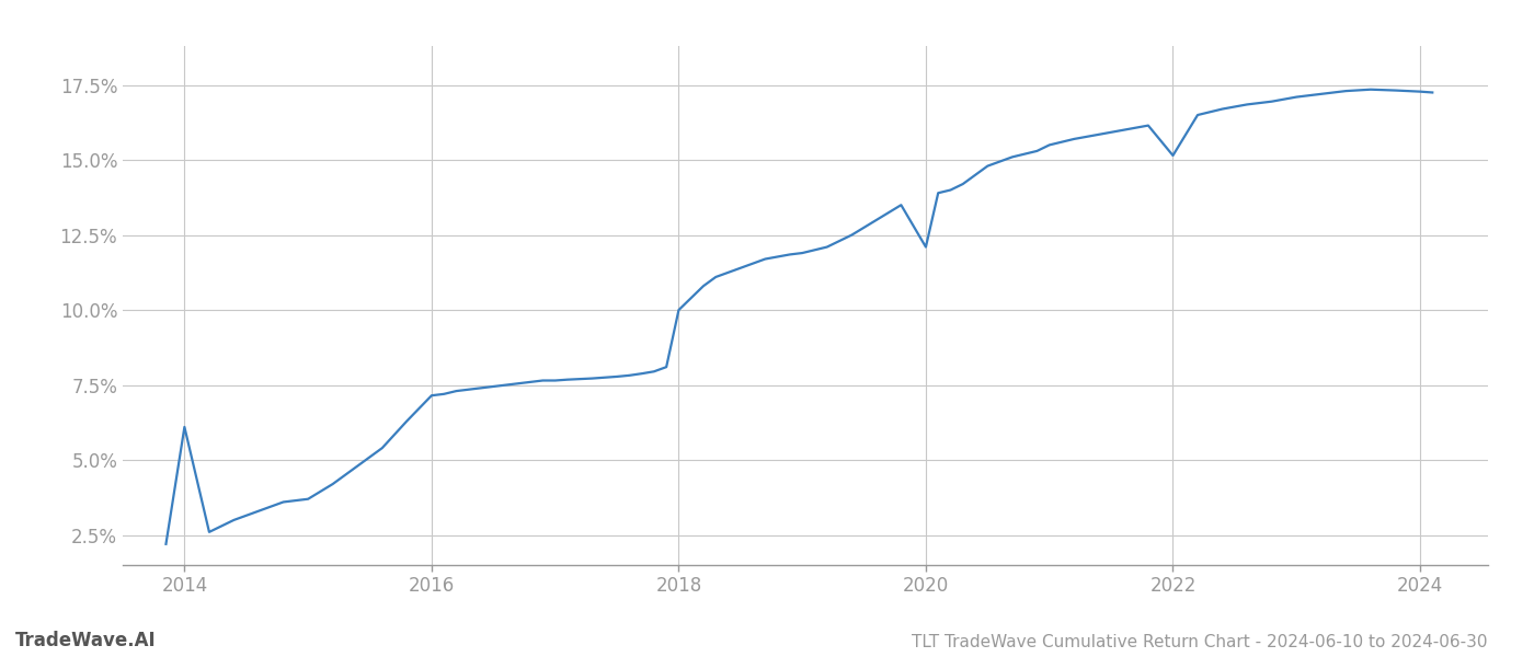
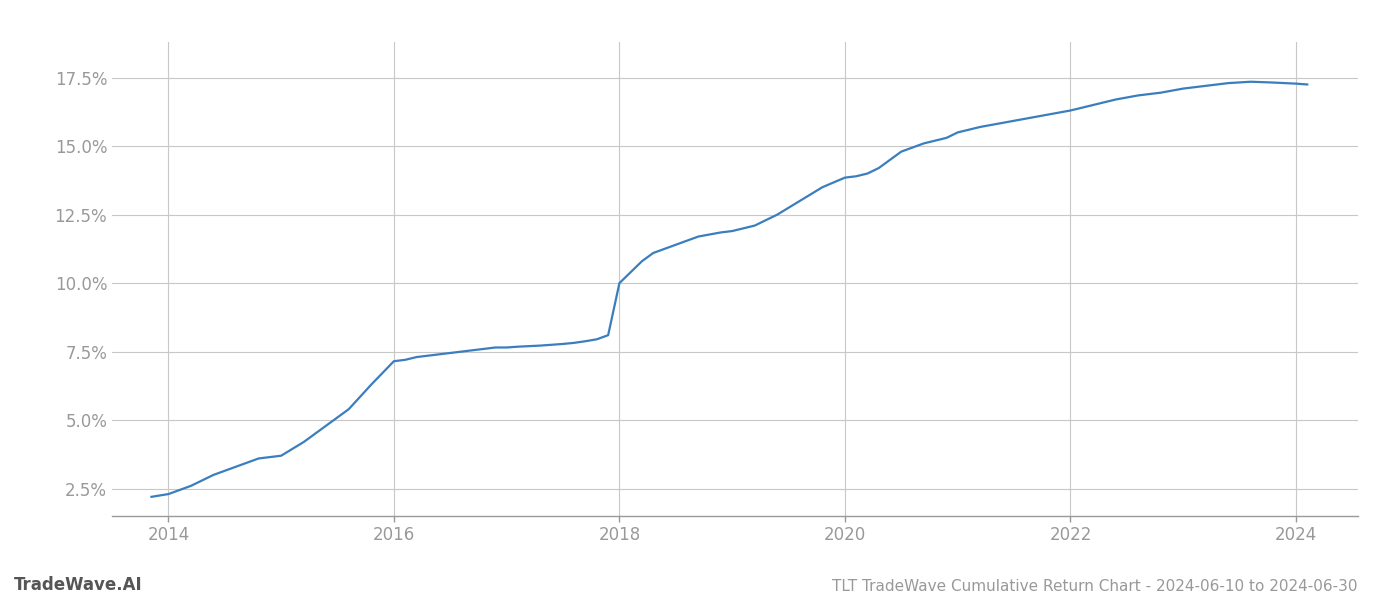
2014: 6.10% -> 2.30%
2020: 12.10% -> 13.85%
2022: 15.15% -> 16.30%
